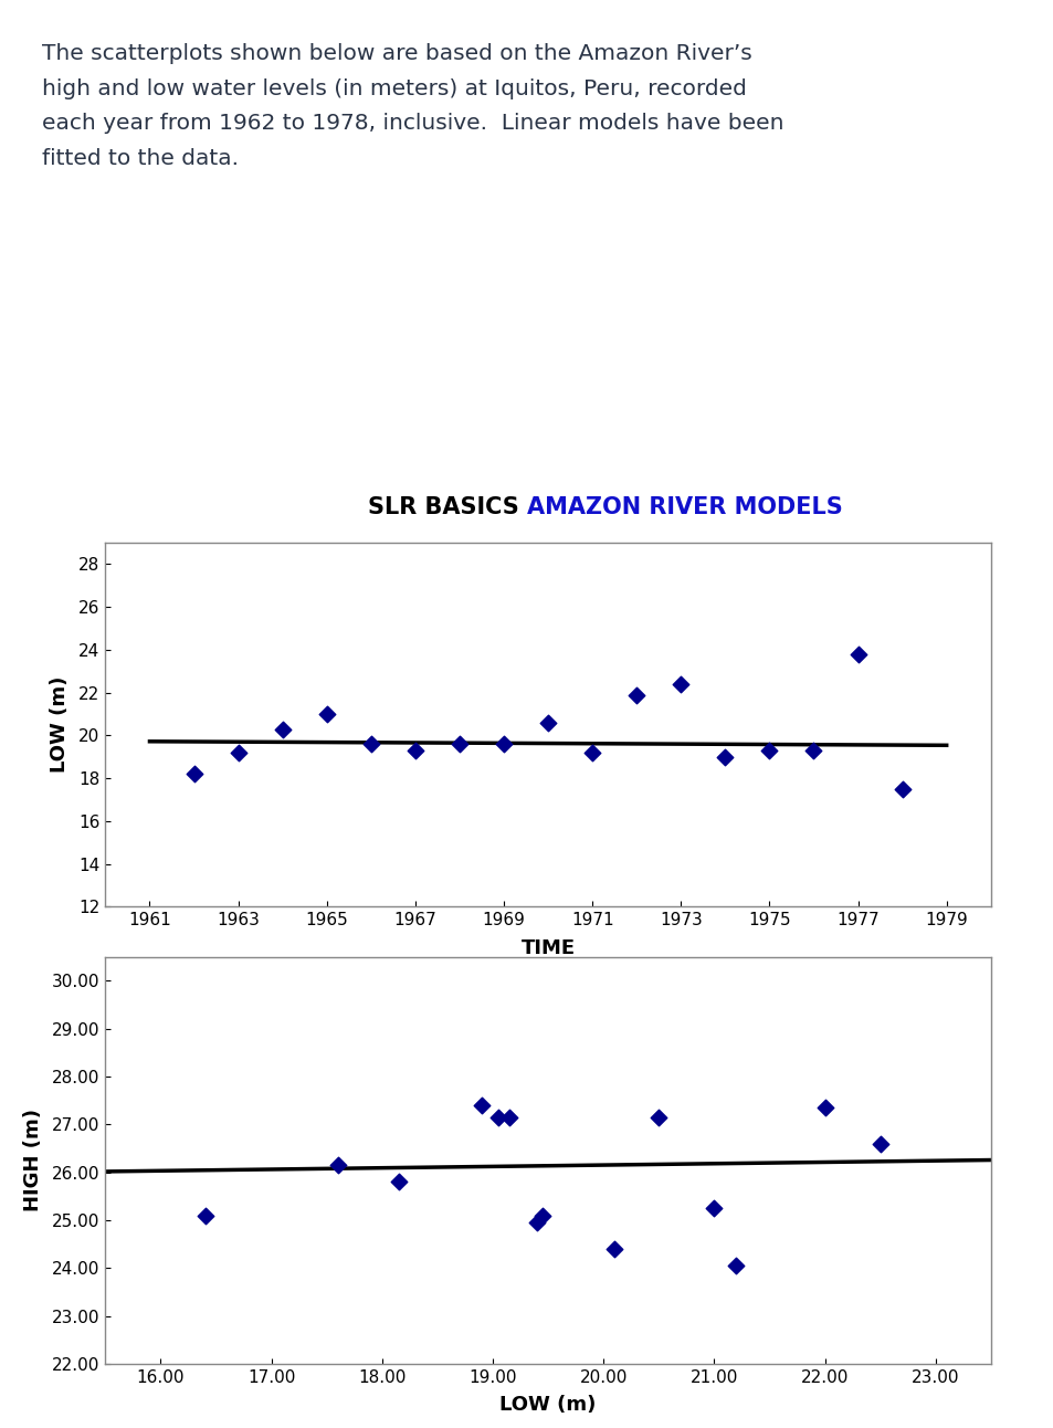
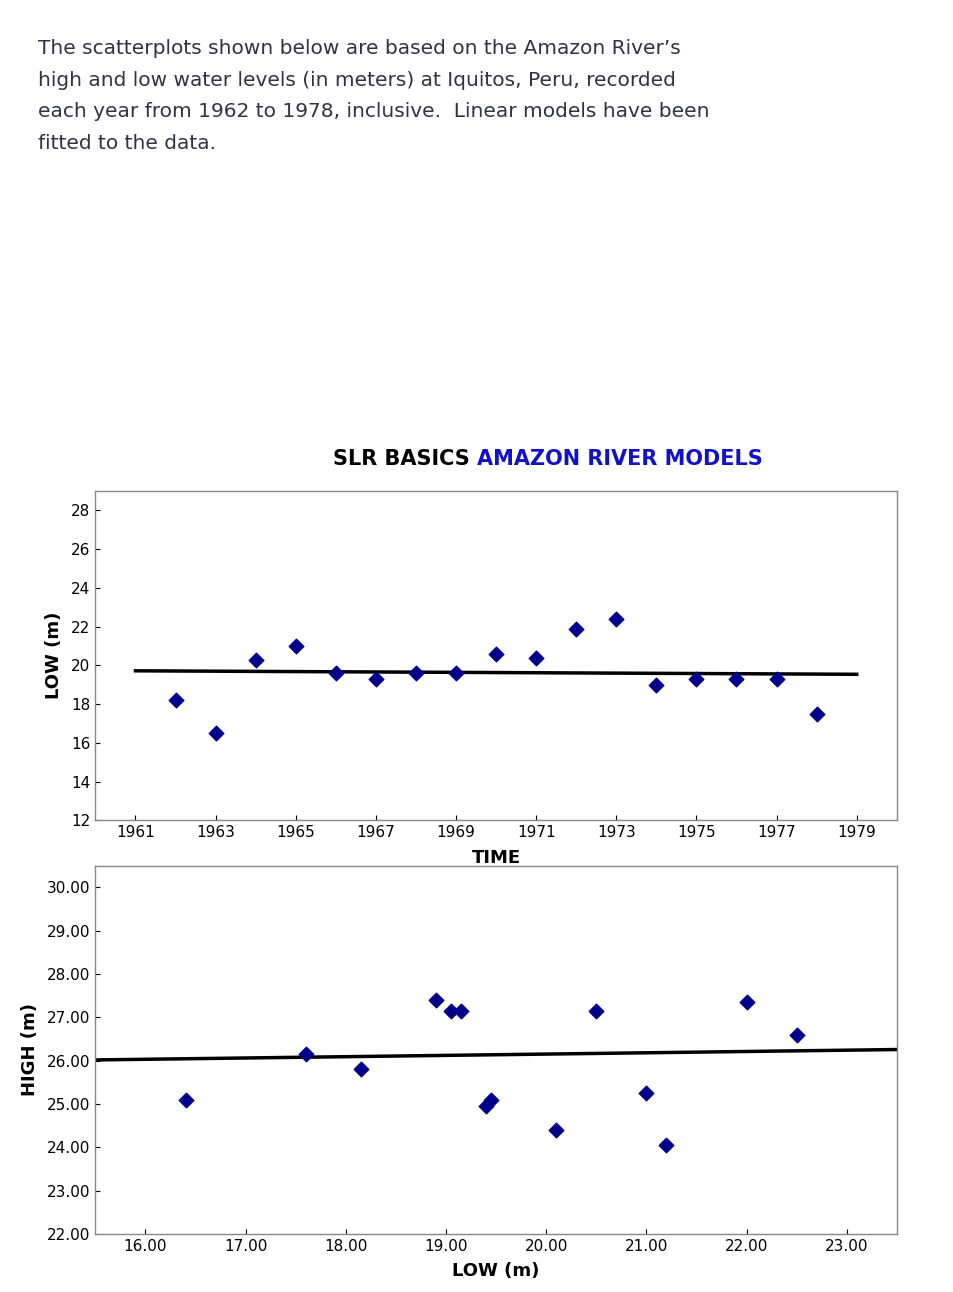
1963: 19.2 -> 16.5
1971: 19.2 -> 20.4
1977: 23.8 -> 19.3
